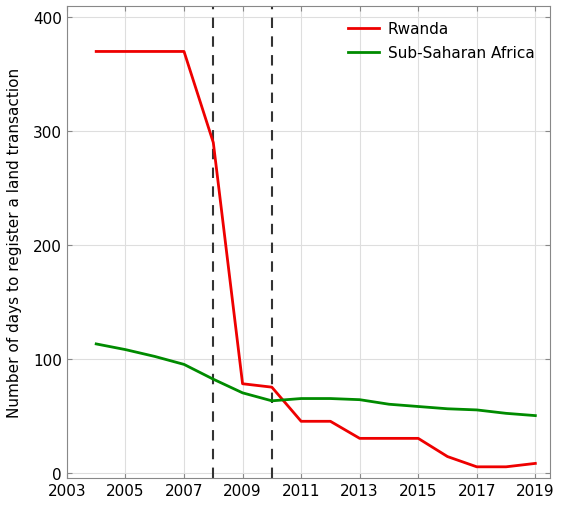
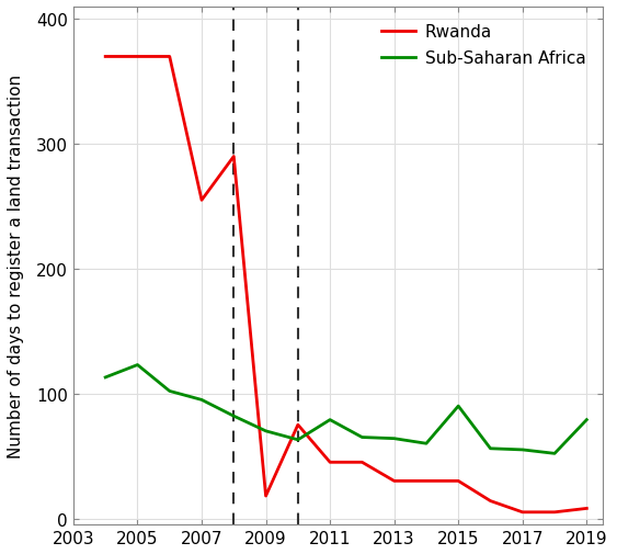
Sub-Saharan Africa/2005: 108 -> 123
Rwanda/2007: 370 -> 255
Rwanda/2009: 78 -> 18
Sub-Saharan Africa/2011: 65 -> 79
Sub-Saharan Africa/2015: 58 -> 90
Sub-Saharan Africa/2019: 50 -> 79
